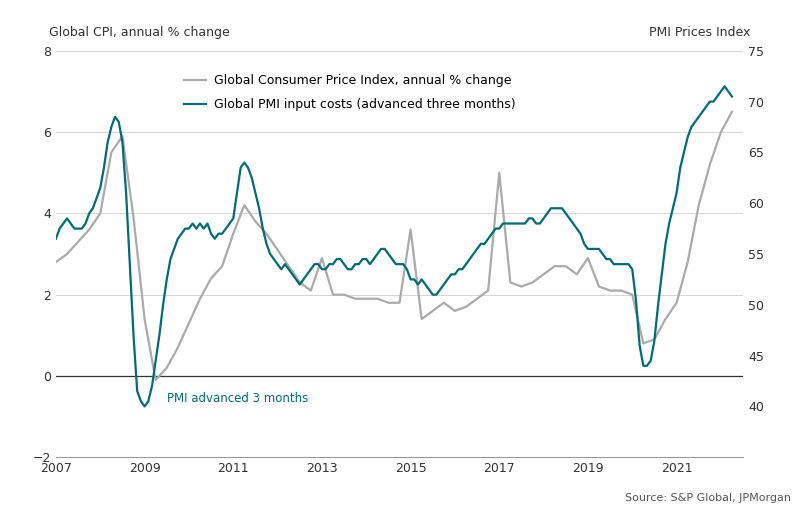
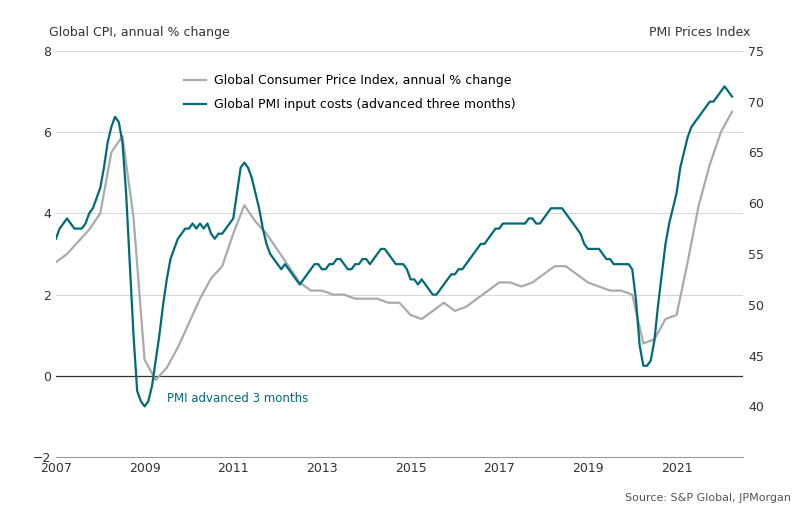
Global Consumer Price Index, annual % change/2009: 1.4 -> 0.4
Global Consumer Price Index, annual % change/2013: 2.9 -> 2.1
Global Consumer Price Index, annual % change/2015: 3.6 -> 1.5
Global Consumer Price Index, annual % change/2017: 5.0 -> 2.3
Global Consumer Price Index, annual % change/2019: 2.9 -> 2.3
Global Consumer Price Index, annual % change/2021: 1.8 -> 1.5
